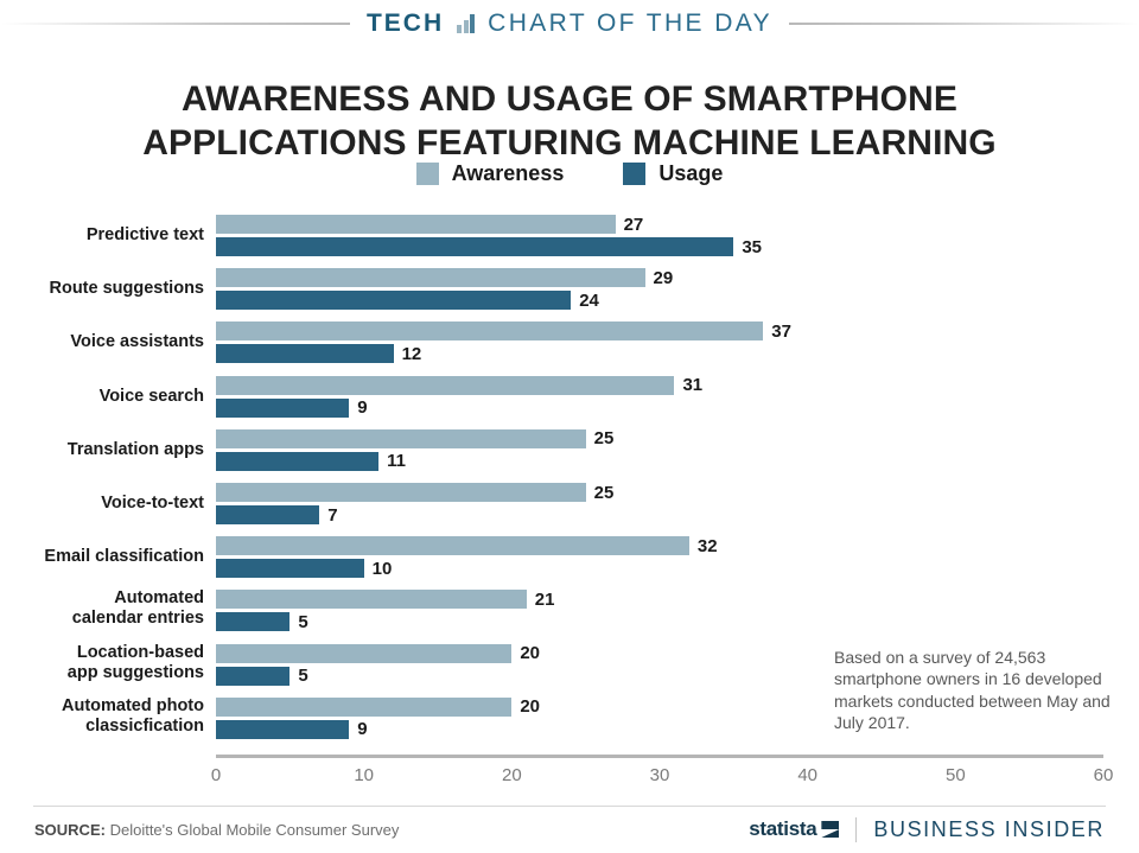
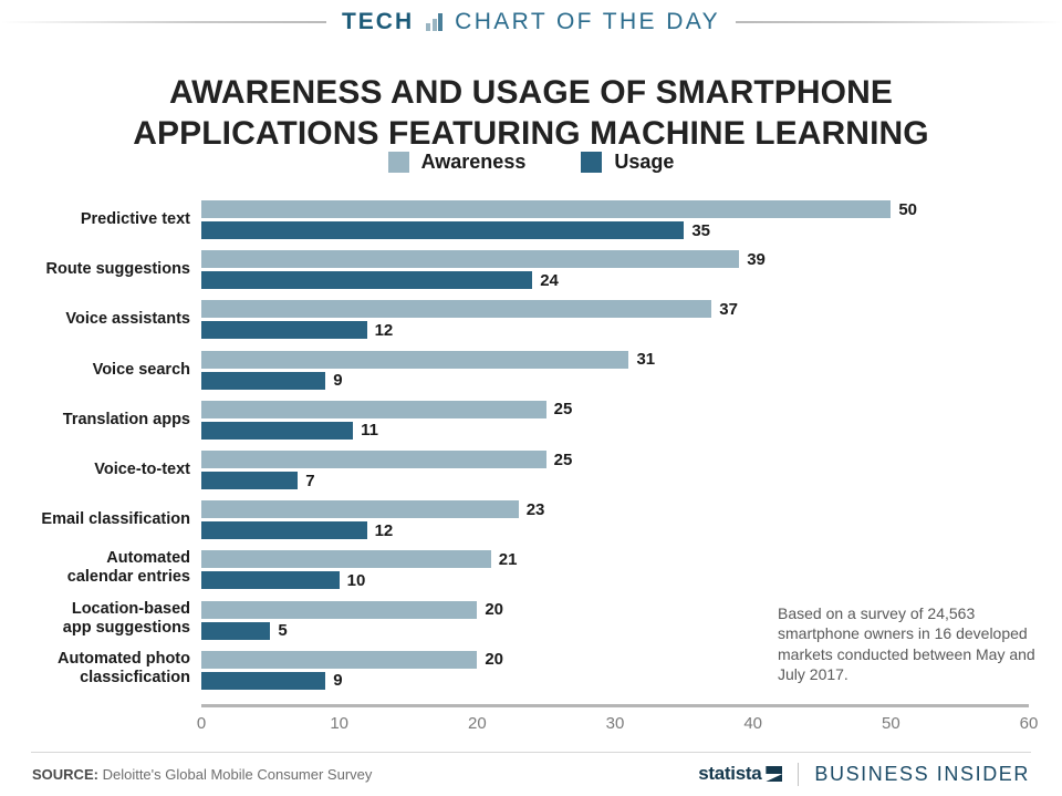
Awareness/Predictive text: 27 -> 50
Awareness/Route suggestions: 29 -> 39
Awareness/Email classification: 32 -> 23
Usage/Email classification: 10 -> 12
Usage/Automated calendar entries: 5 -> 10
